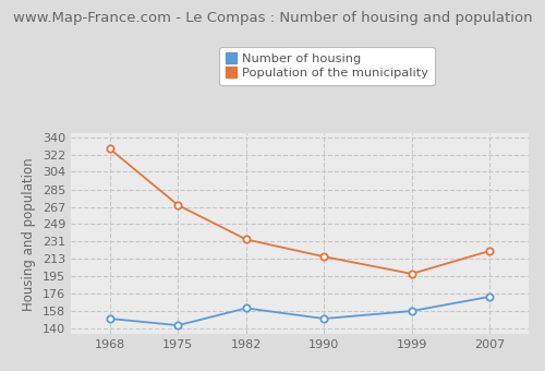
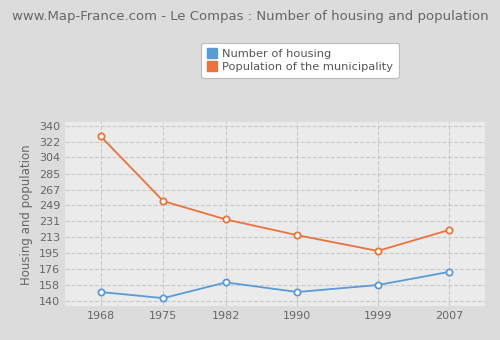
Population of the municipality/1975: 269 -> 254
